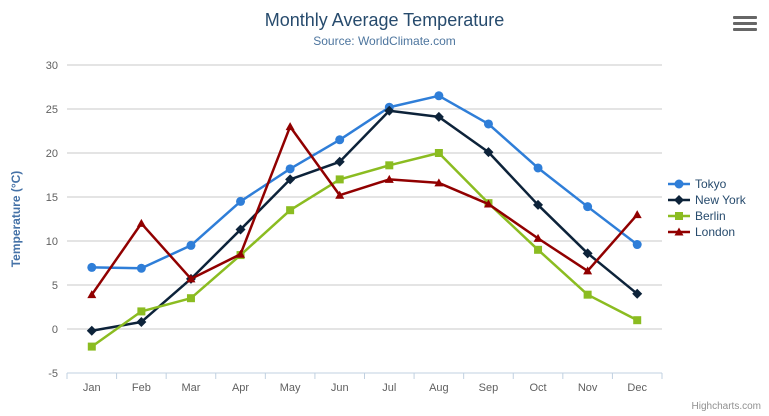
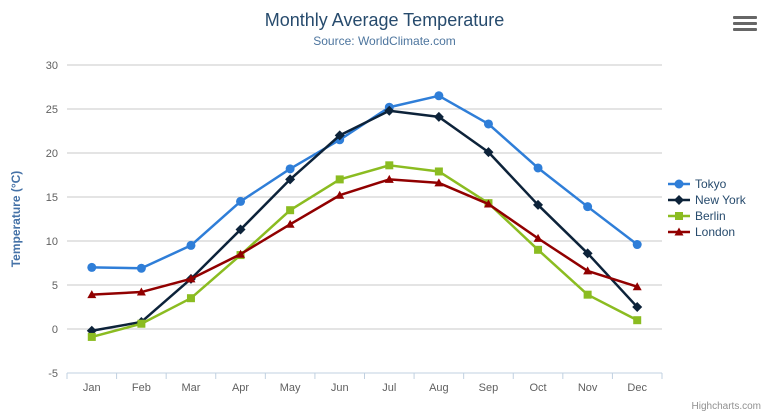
Berlin/Jan: -2 -> -1
Berlin/Feb: 2 -> 1
London/Feb: 12 -> 4
London/May: 23 -> 12
New York/Jun: 19 -> 22
Berlin/Aug: 20 -> 18
New York/Dec: 4 -> 2
London/Dec: 13 -> 5
